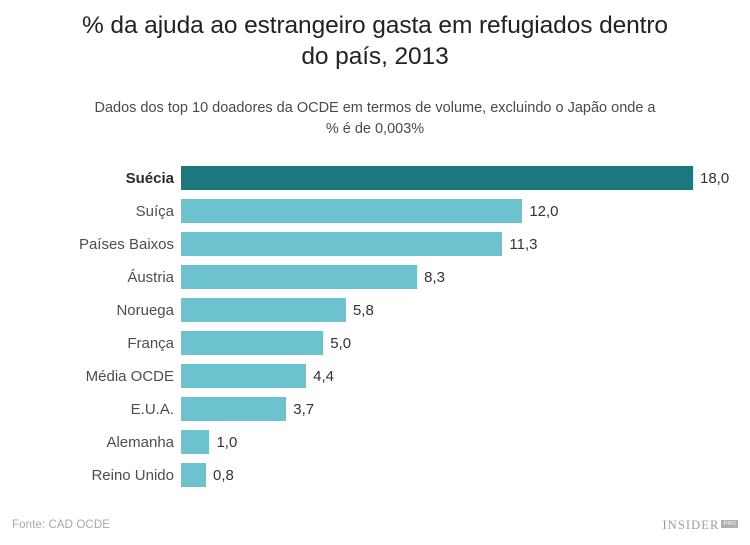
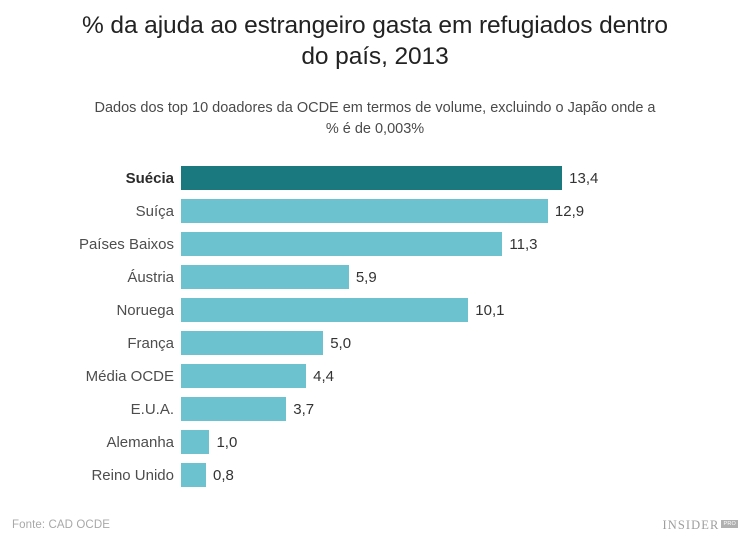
Suécia: 18,0 -> 13,4
Suíça: 12,0 -> 12,9
Áustria: 8,3 -> 5,9
Noruega: 5,8 -> 10,1
